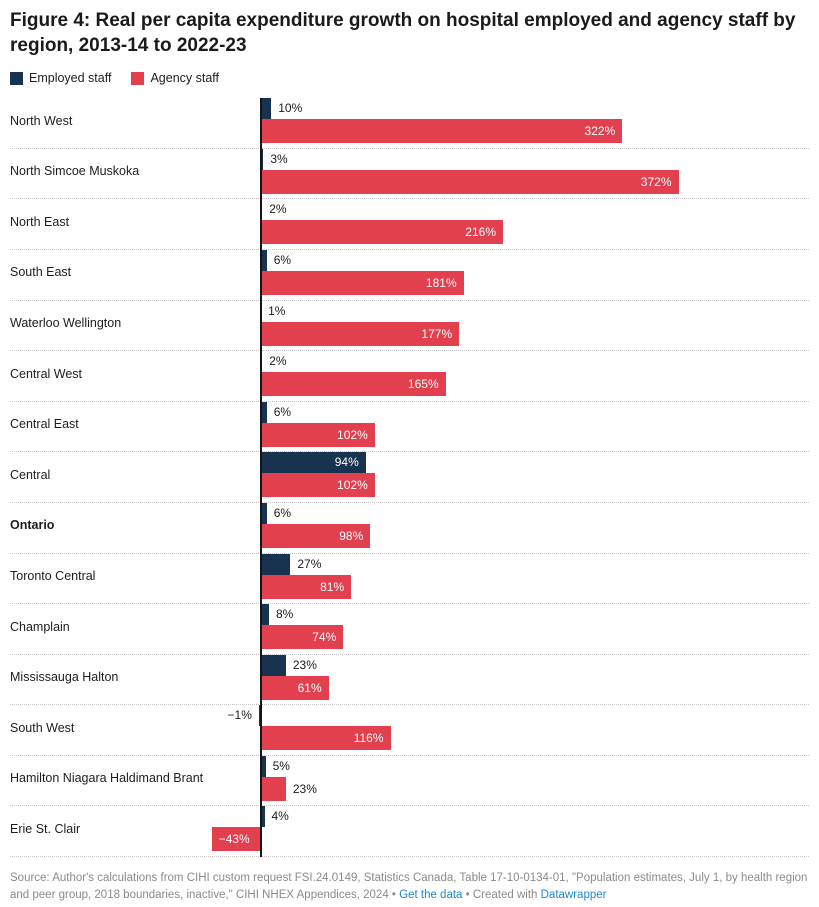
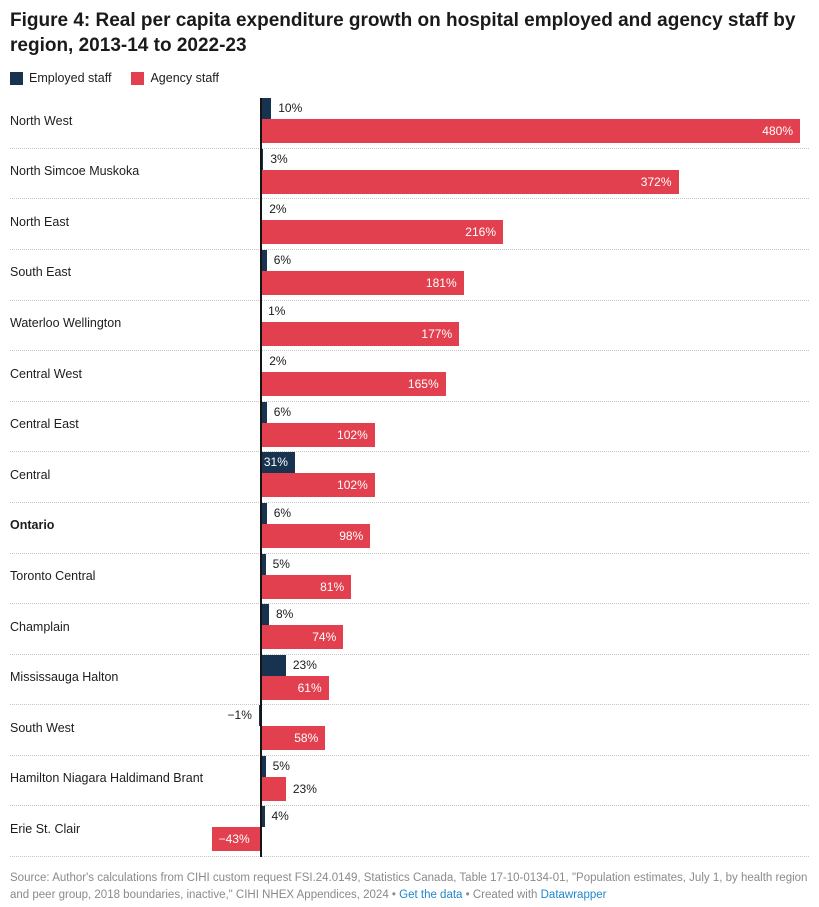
Agency staff/North West: 322% -> 480%
Employed staff/Central: 94% -> 31%
Employed staff/Toronto Central: 27% -> 5%
Agency staff/South West: 116% -> 58%
